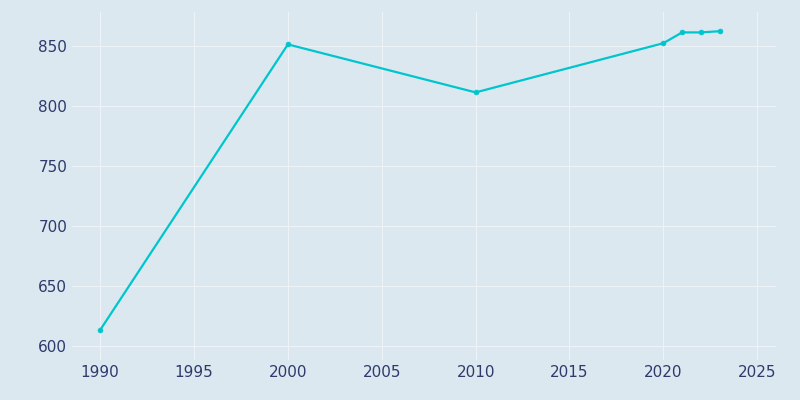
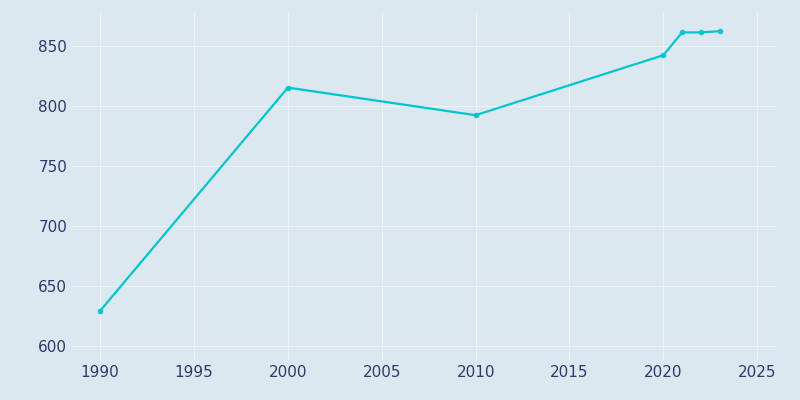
1990: 613 -> 629
2000: 851 -> 815
2010: 811 -> 792
2020: 852 -> 842
